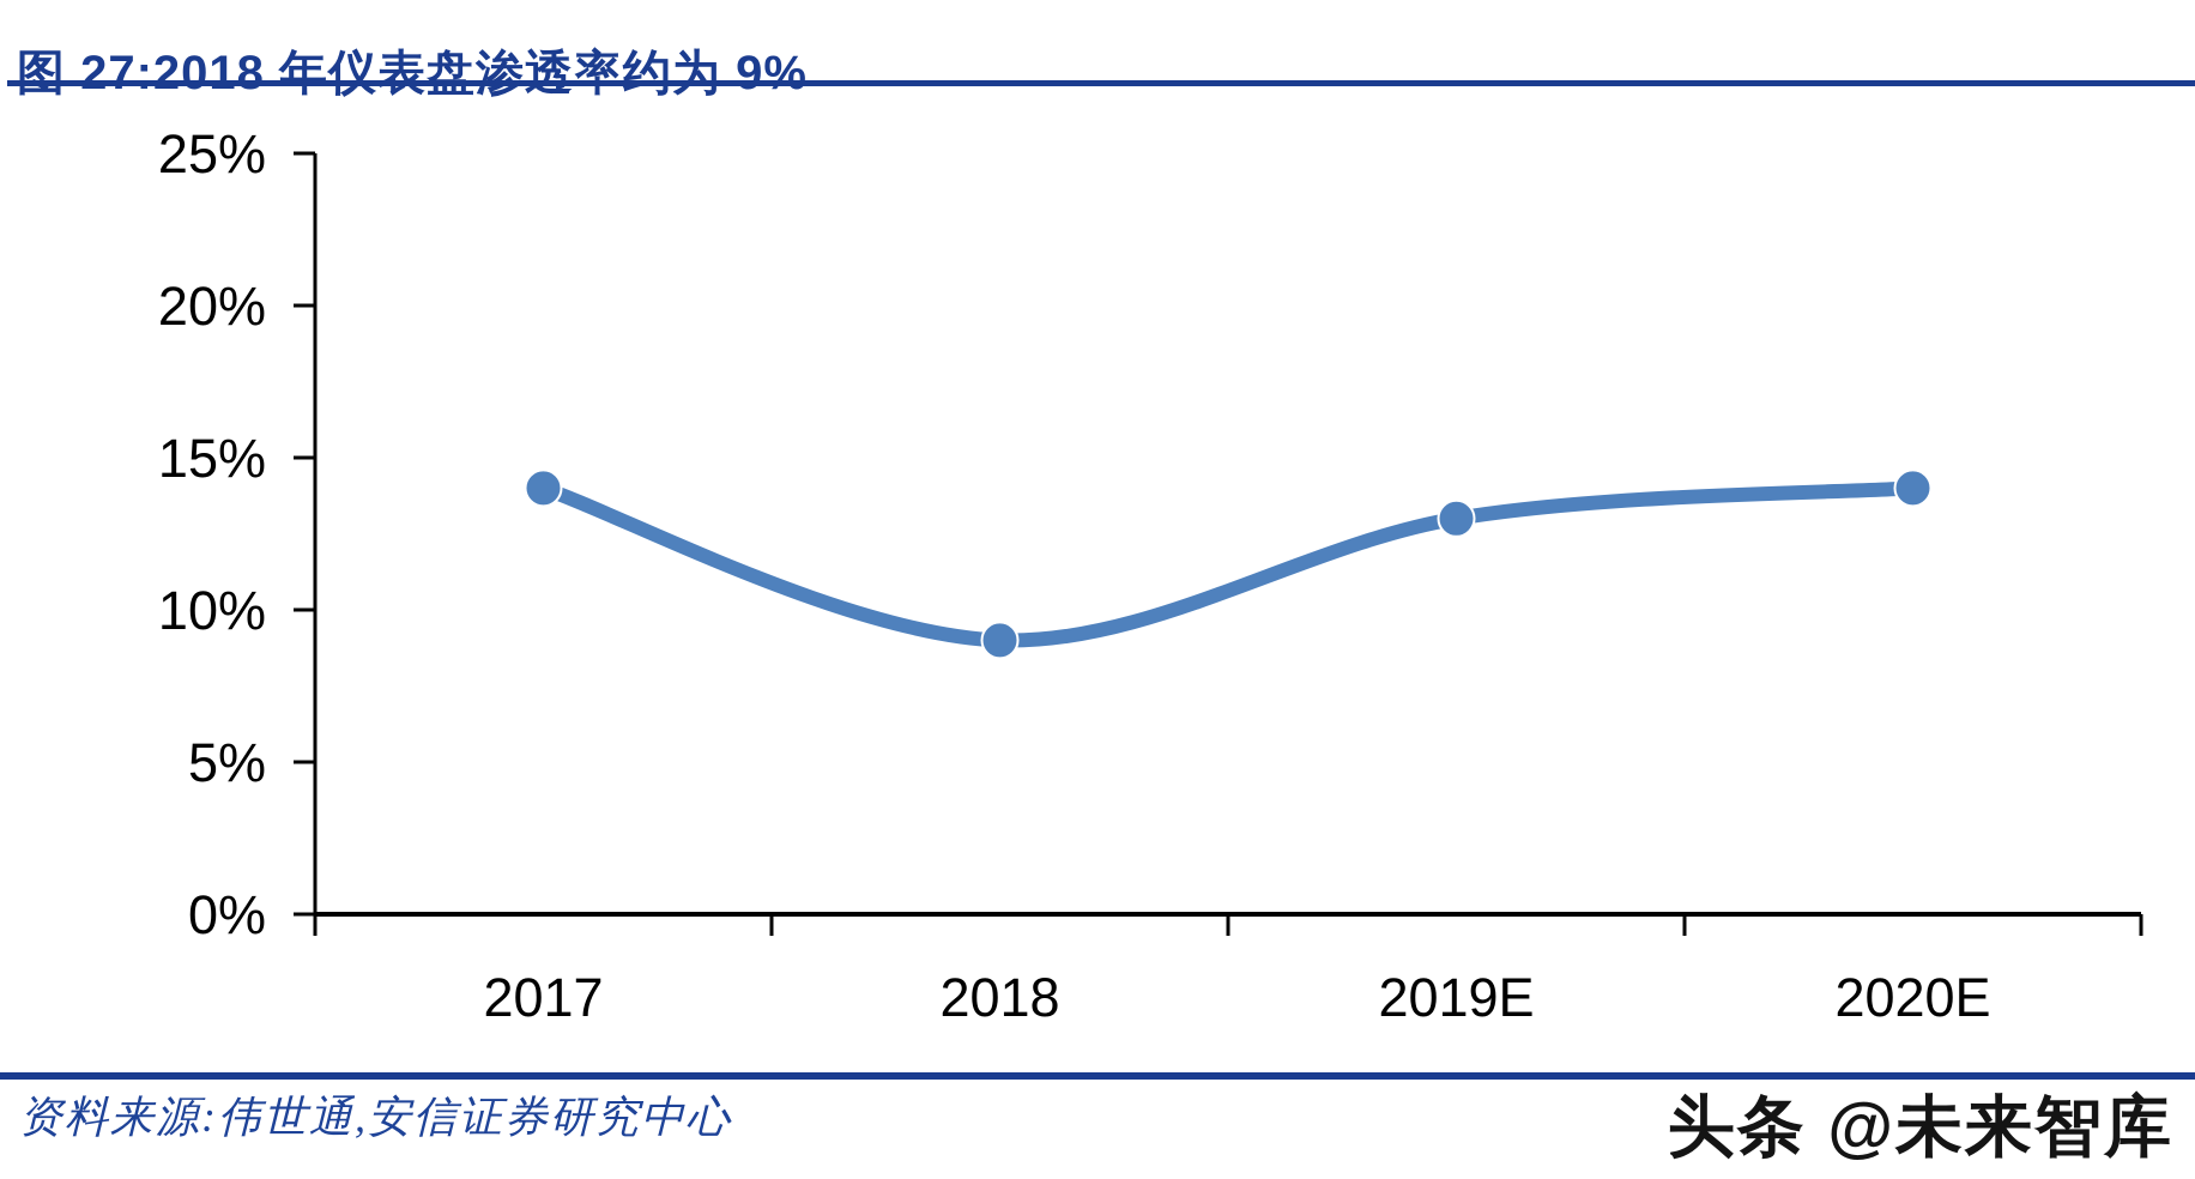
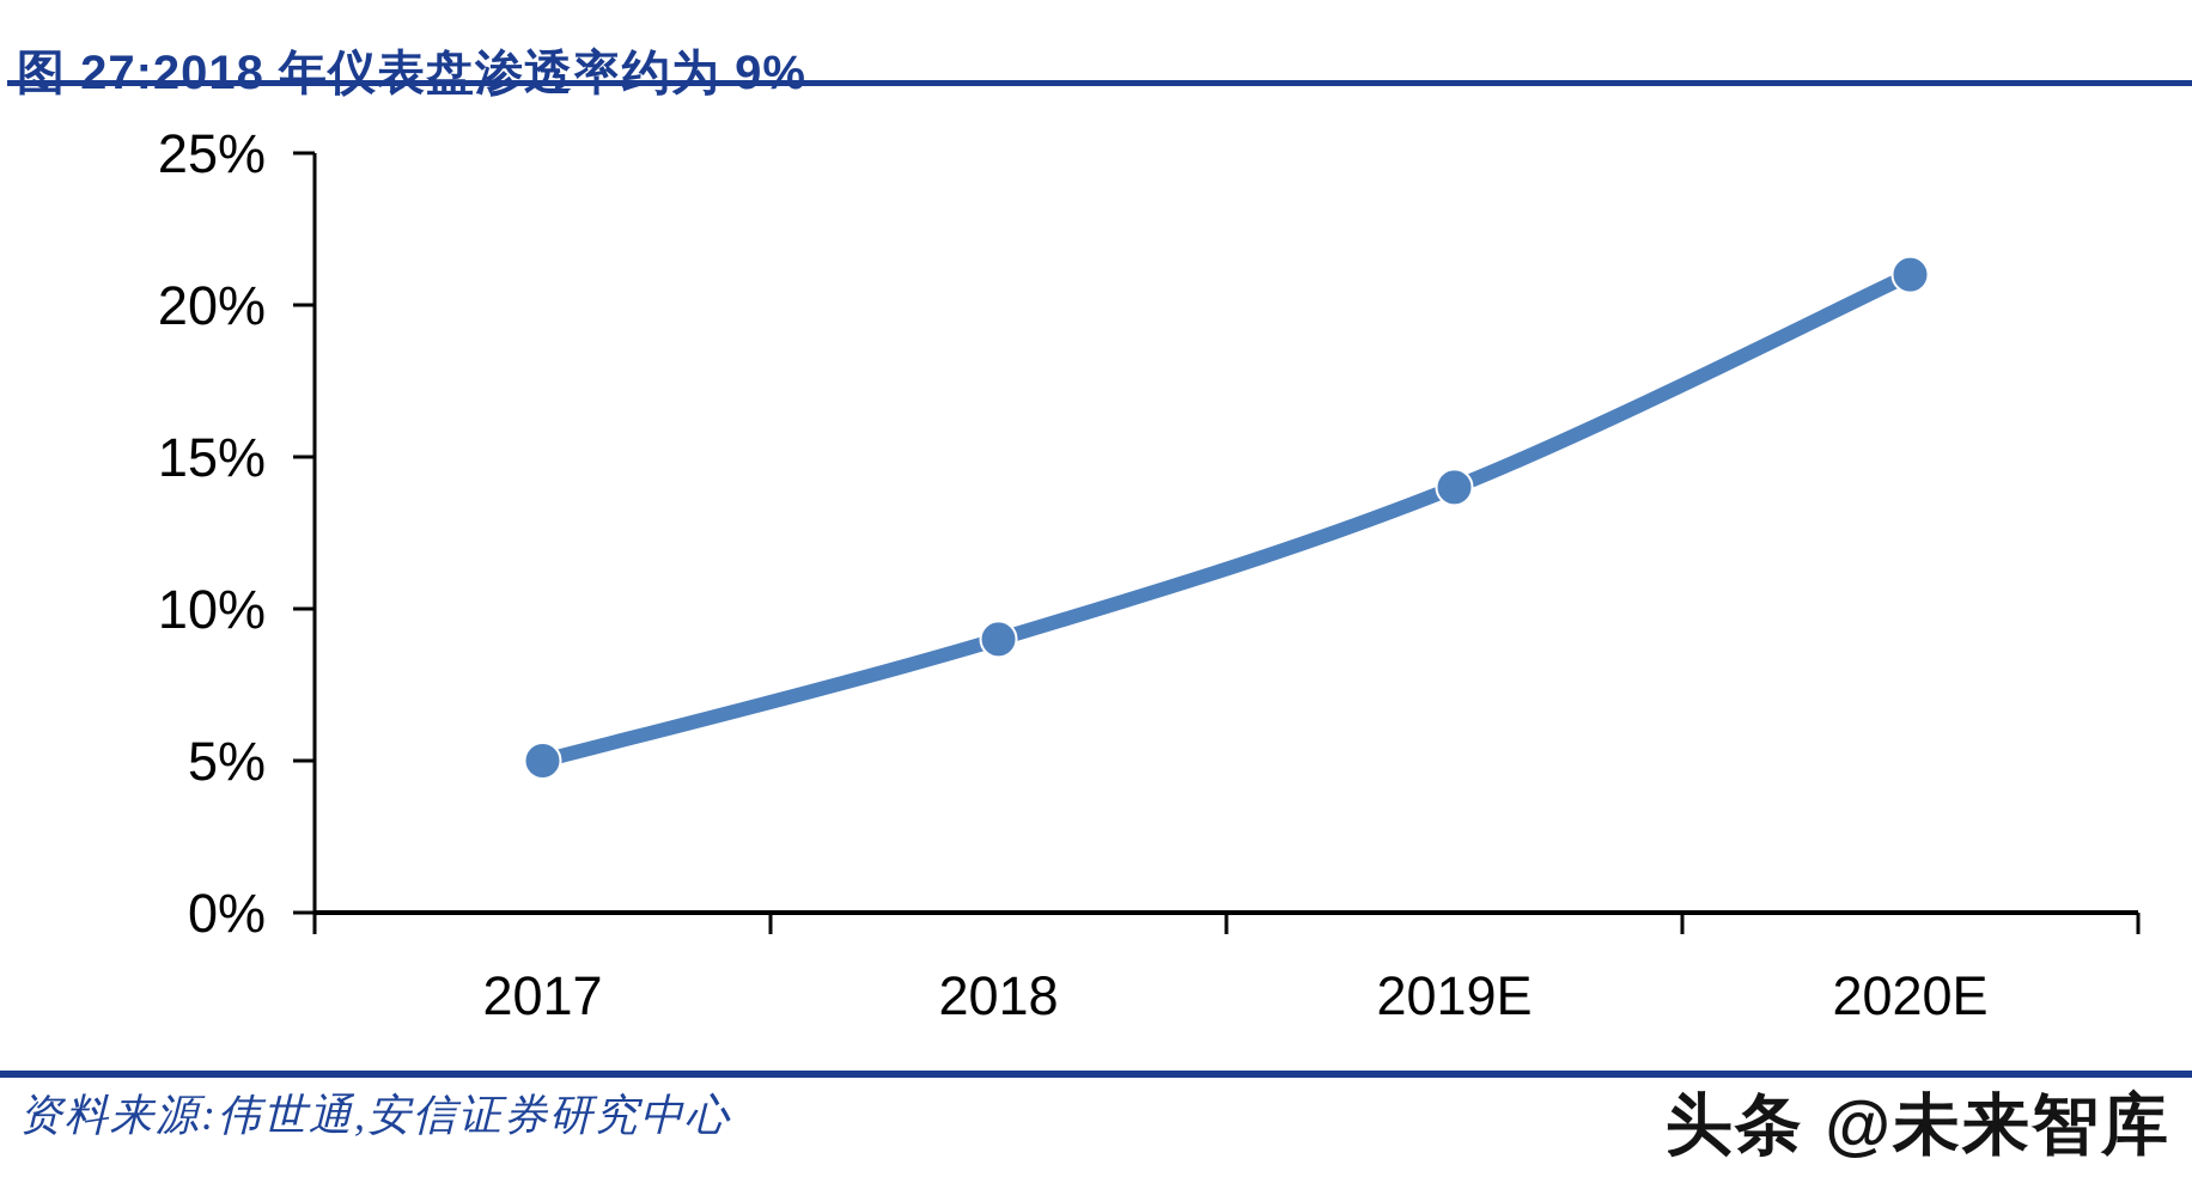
2017: 14% -> 5%
2019E: 13% -> 14%
2020E: 14% -> 21%
